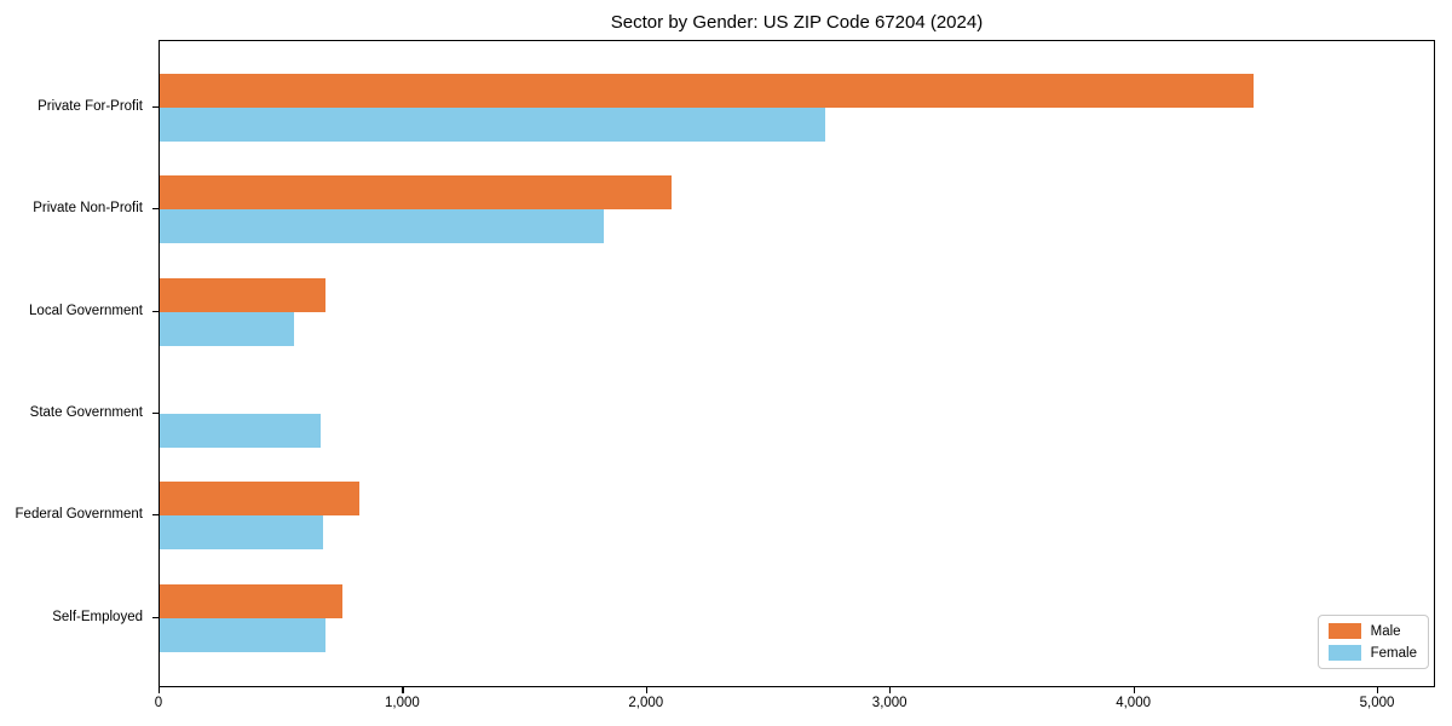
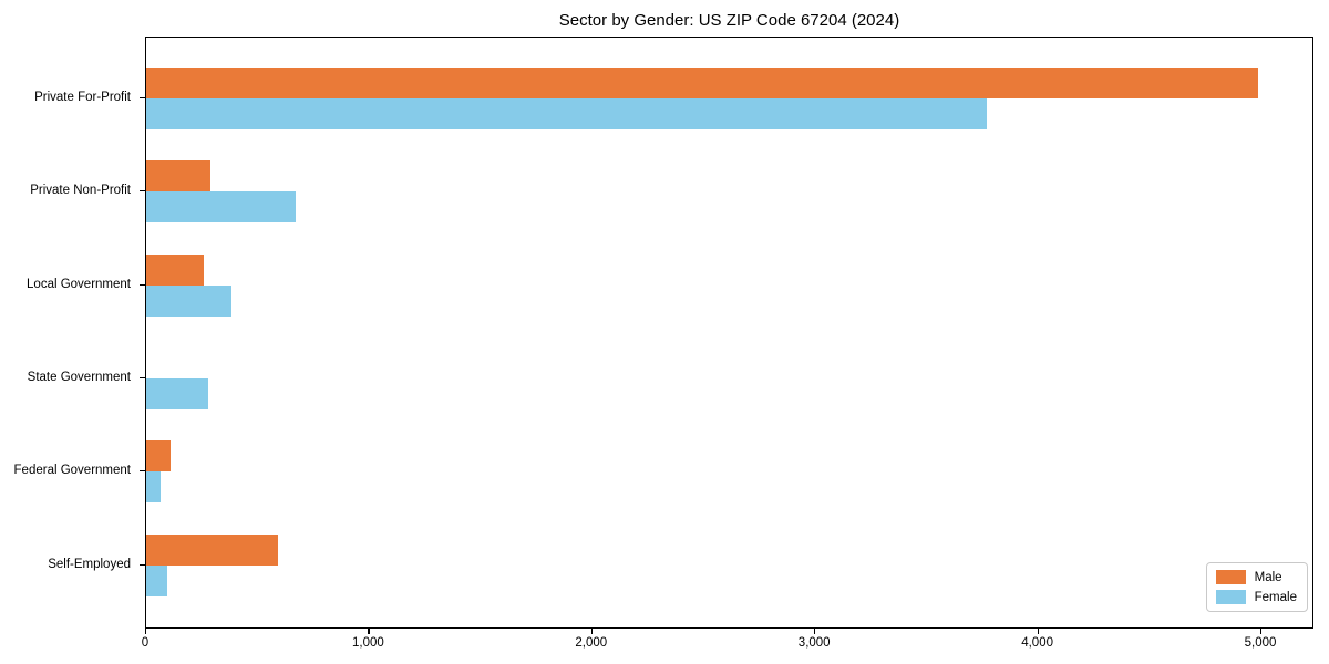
Male/Private For-Profit: 4490 -> 4980
Female/Private For-Profit: 2730 -> 3770
Male/Private Non-Profit: 2100 -> 290
Female/Private Non-Profit: 1820 -> 670
Male/Local Government: 680 -> 260
Female/Local Government: 550 -> 380
Female/State Government: 660 -> 280
Male/Federal Government: 820 -> 110
Female/Federal Government: 670 -> 60
Male/Self-Employed: 750 -> 590
Female/Self-Employed: 680 -> 100
